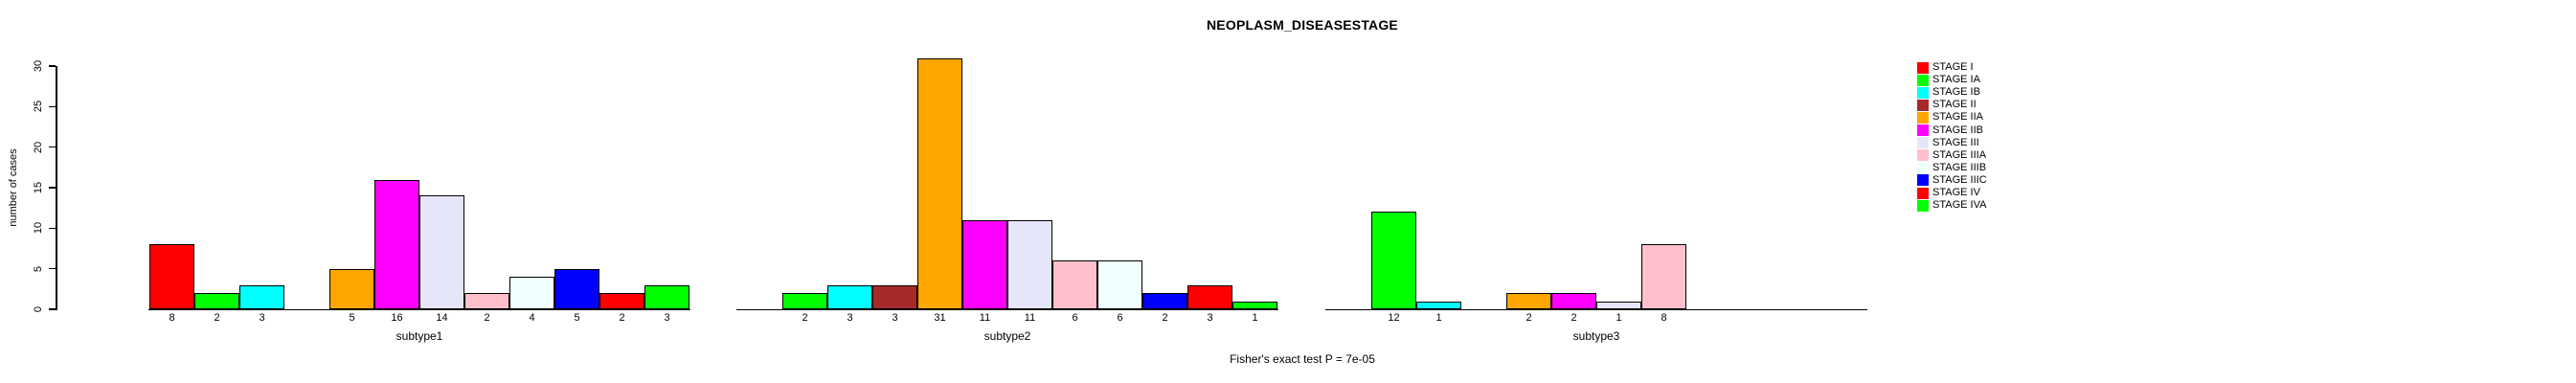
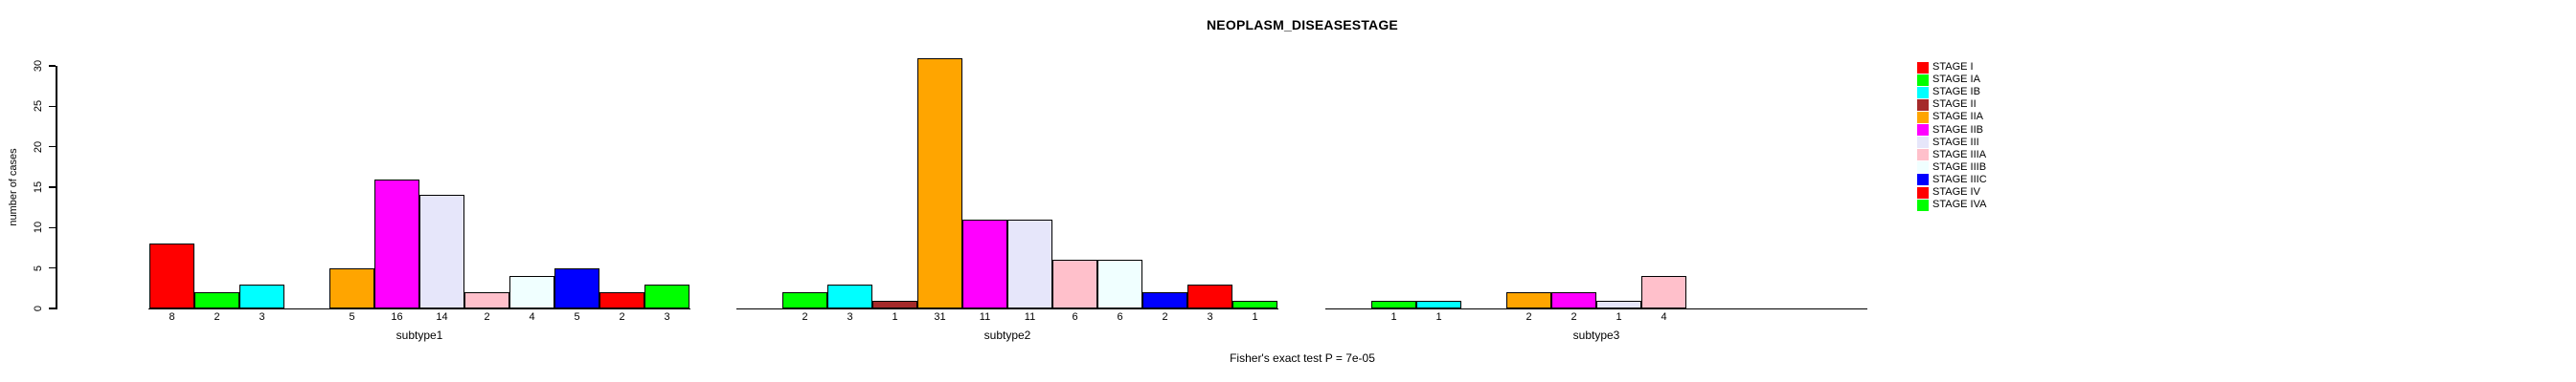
STAGE II/subtype2: 3 -> 1
STAGE IA/subtype3: 12 -> 1
STAGE IIIA/subtype3: 8 -> 4
